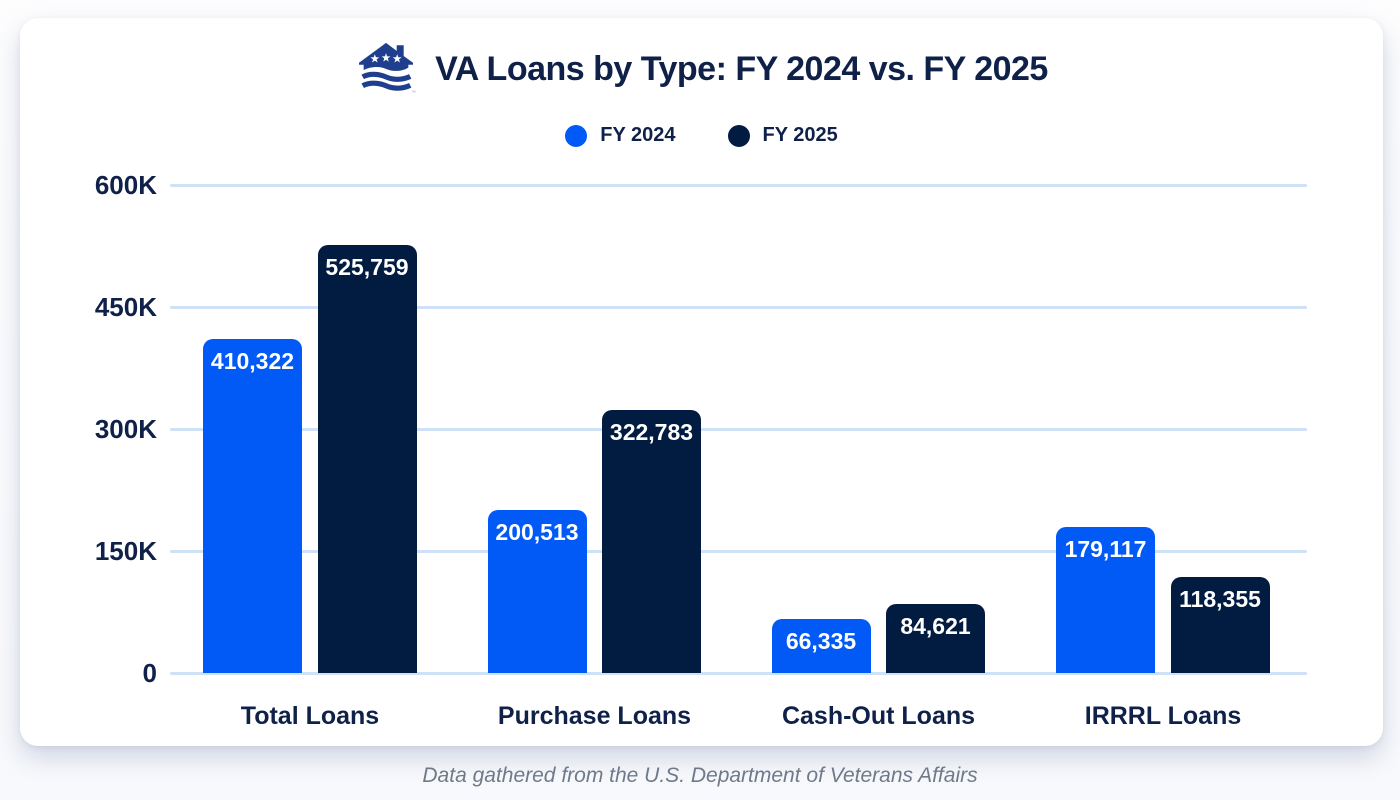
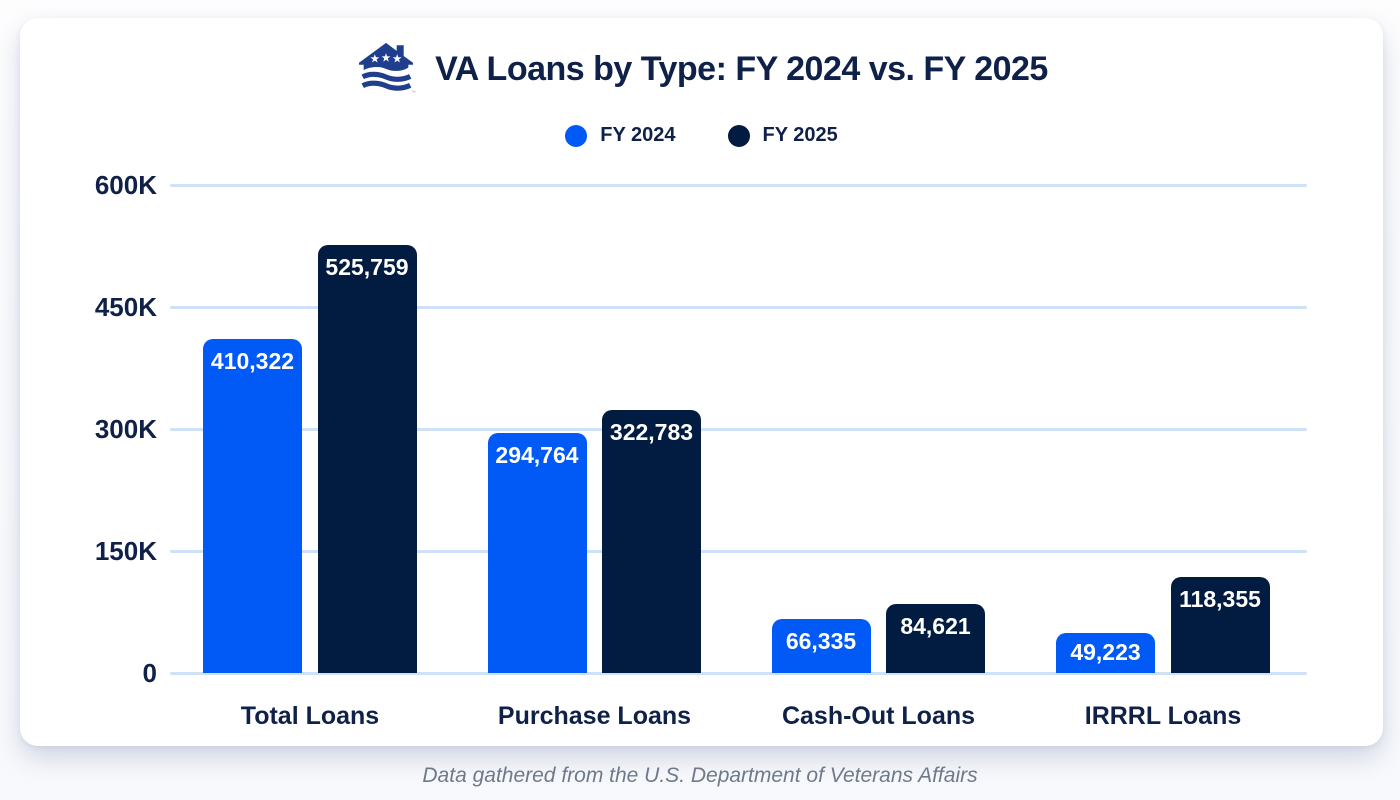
FY 2024/Purchase Loans: 200,513 -> 294,764
FY 2024/IRRRL Loans: 179,117 -> 49,223
